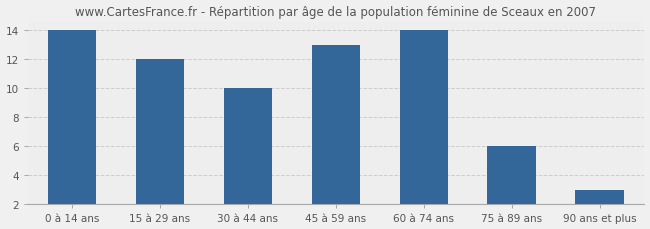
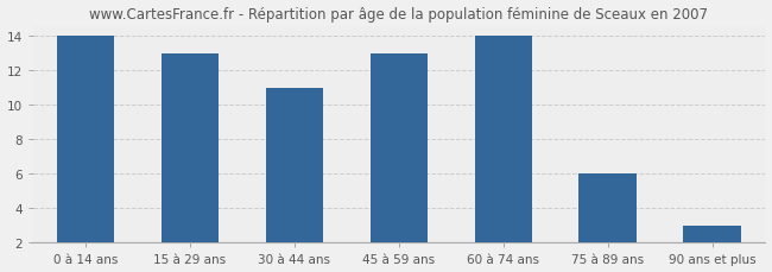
15 à 29 ans: 12 -> 13
30 à 44 ans: 10 -> 11
